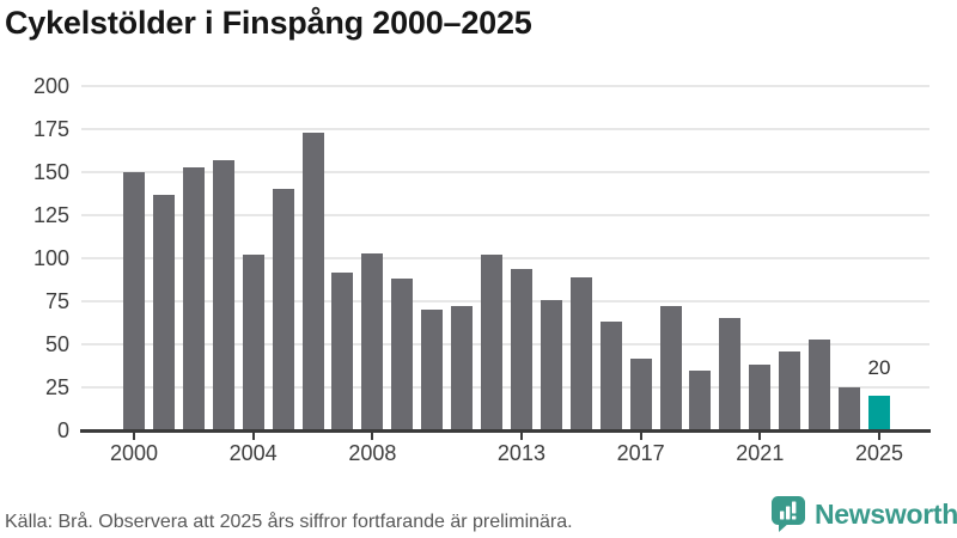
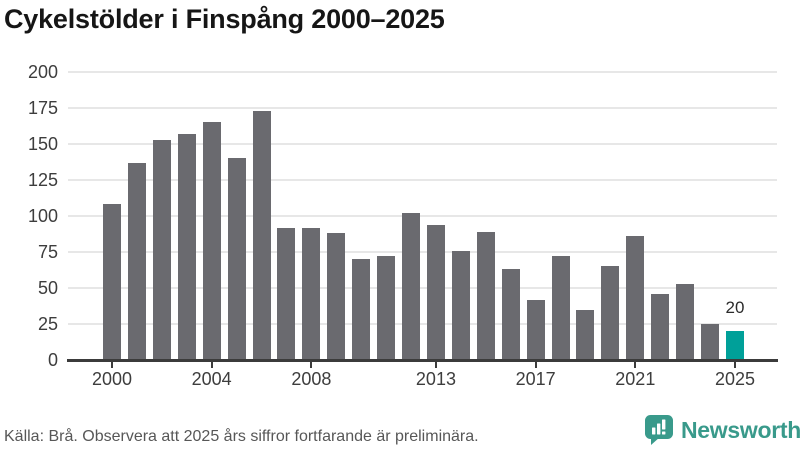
2000: 150 -> 108
2004: 102 -> 165
2008: 103 -> 92
2021: 38 -> 86
